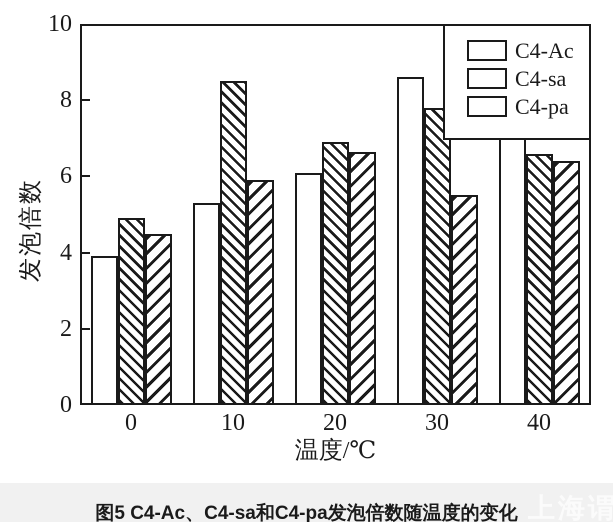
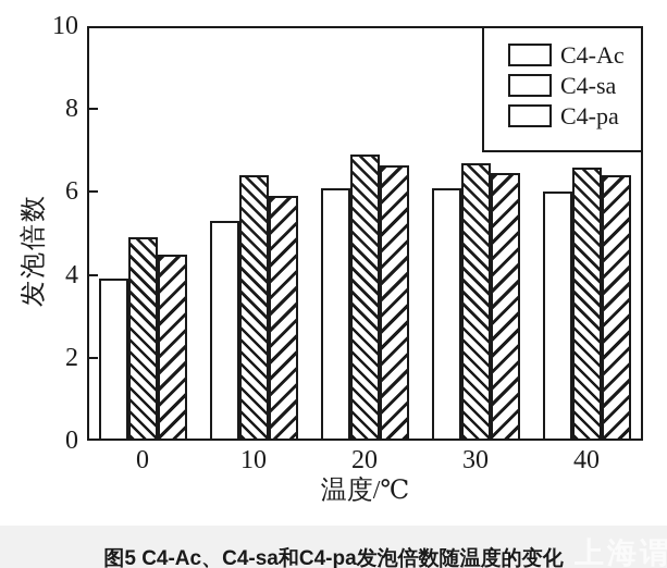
C4-sa/10: 8.5 -> 6.4
C4-Ac/30: 8.6 -> 6.1
C4-sa/30: 7.8 -> 6.7
C4-pa/30: 5.5 -> 6.5
C4-Ac/40: 7.9 -> 6.0
